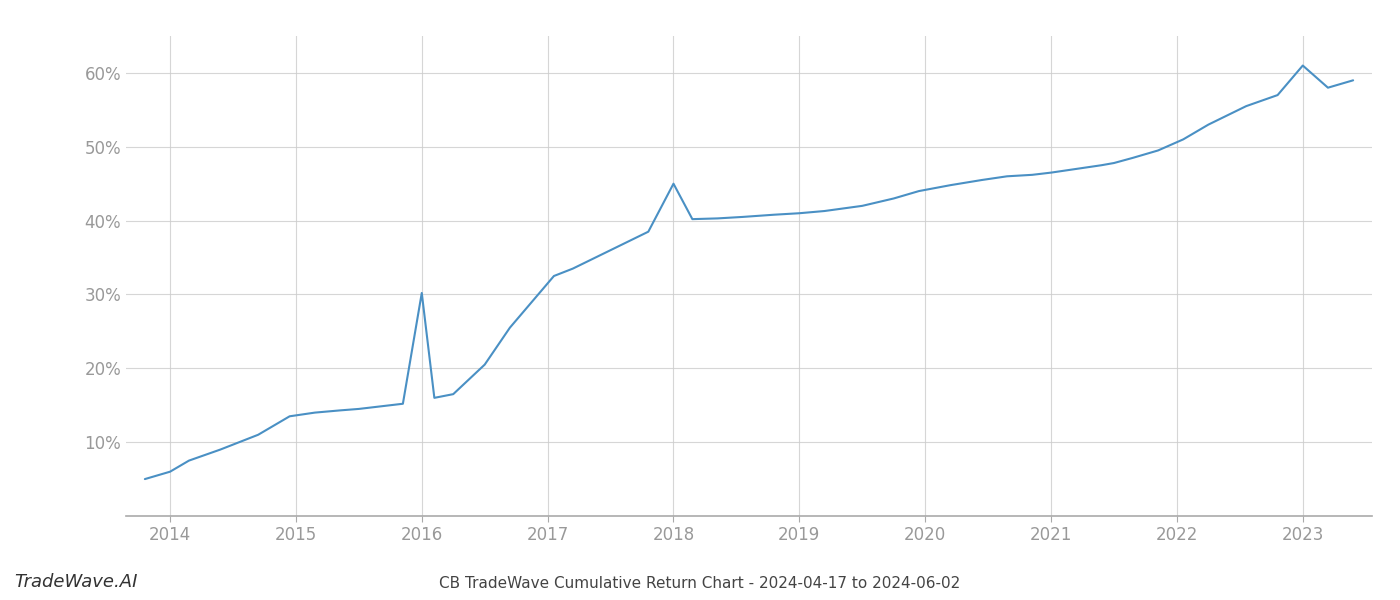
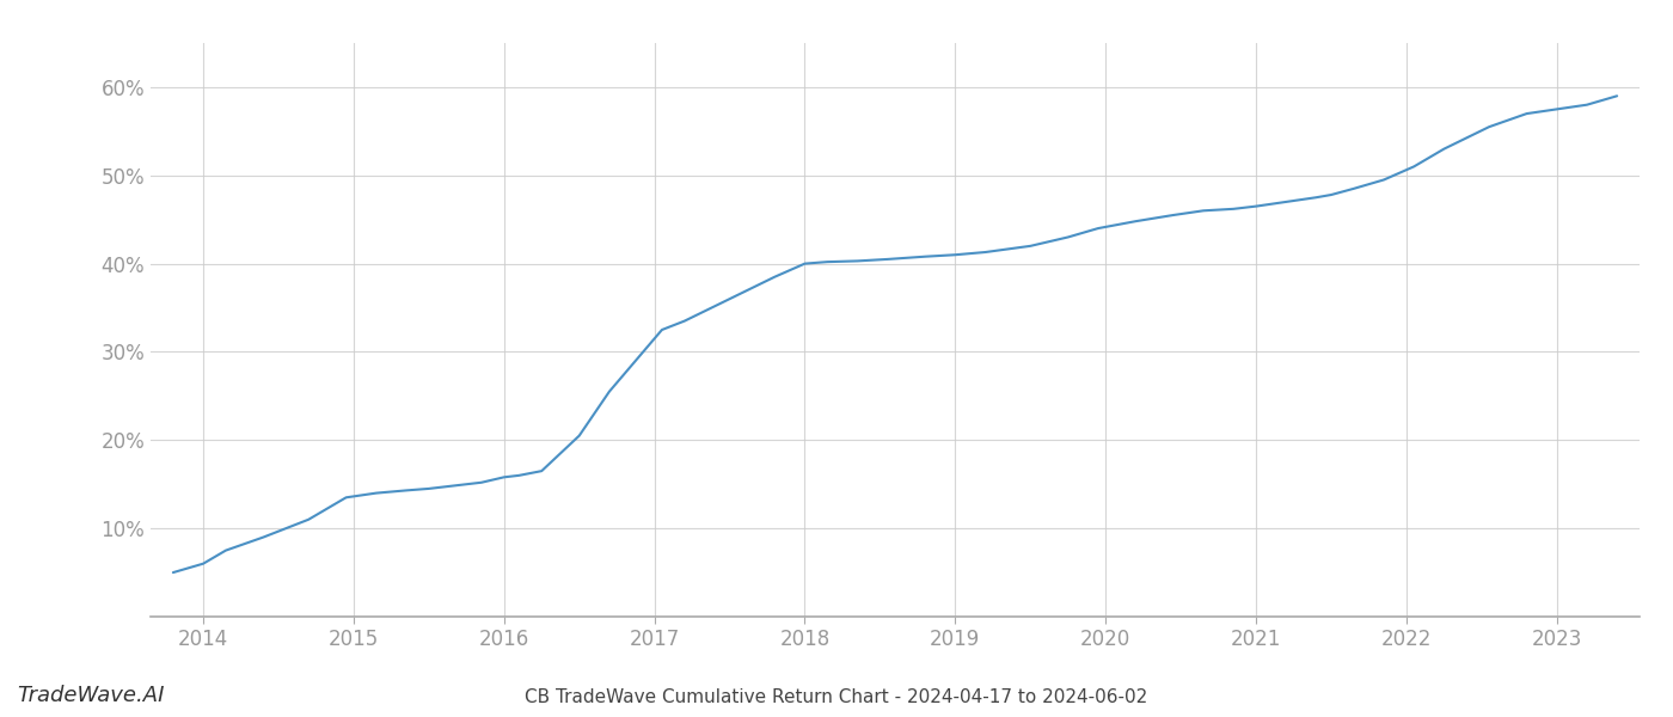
2016: 30.2% -> 15.8%
2018: 45.0% -> 40.0%
2023: 61.0% -> 57.5%
